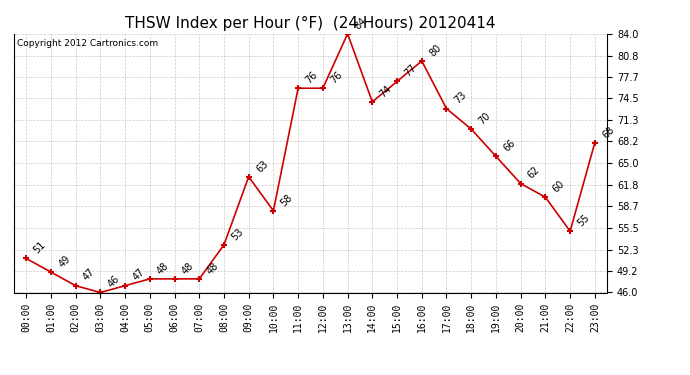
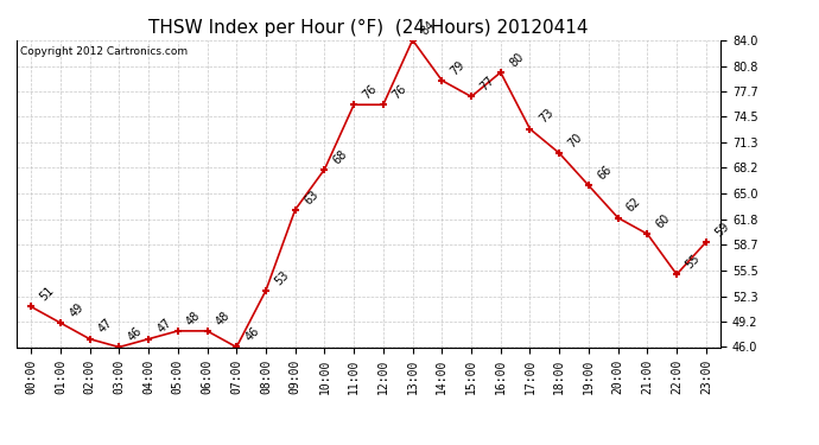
07:00: 48 -> 46
10:00: 58 -> 68
14:00: 74 -> 79
23:00: 68 -> 59
